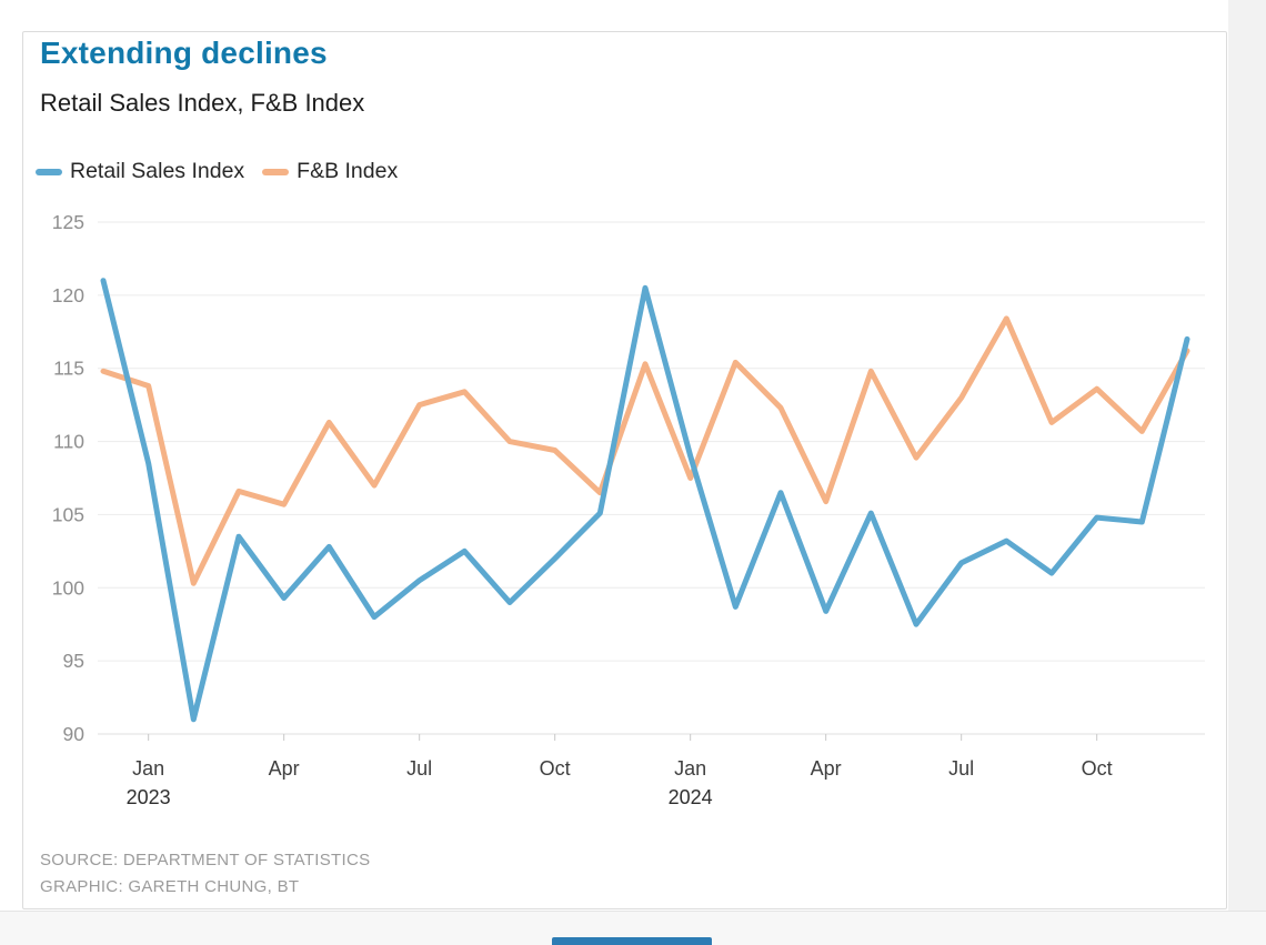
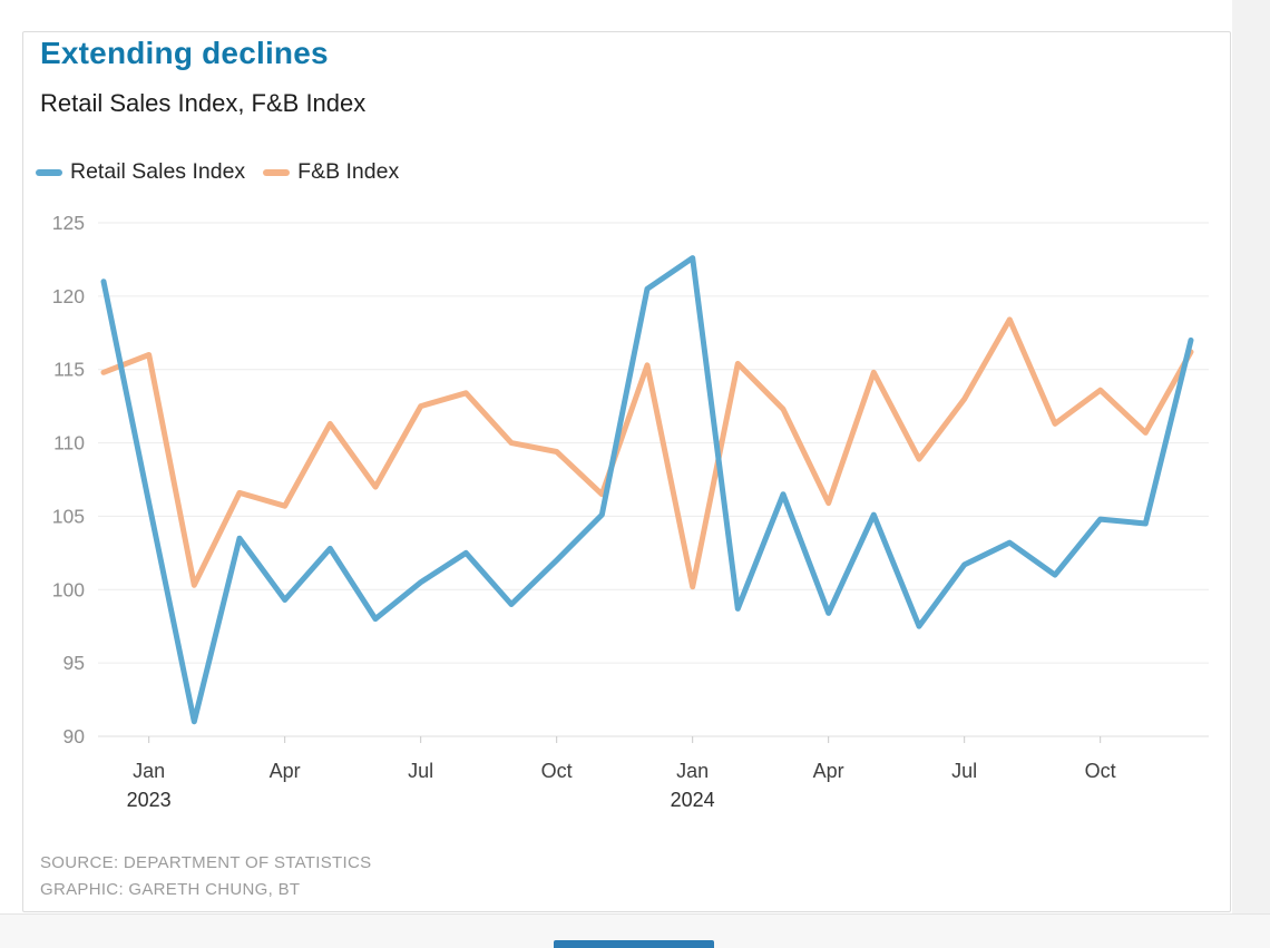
Retail Sales Index/Jan 2023: 108.5 -> 105.9
F&B Index/Jan 2023: 113.8 -> 116.0
Retail Sales Index/Jan 2024: 109.0 -> 122.6
F&B Index/Jan 2024: 107.5 -> 100.2
